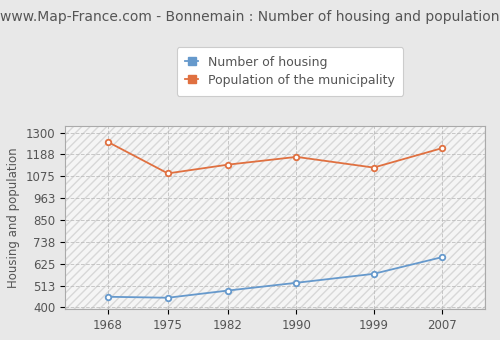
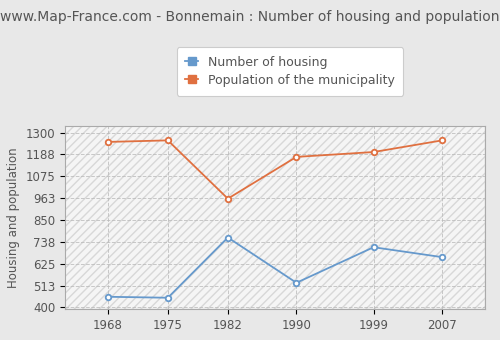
Population of the municipality/1975: 1090 -> 1260
Number of housing/1982: 490 -> 760
Population of the municipality/1982: 1140 -> 960
Number of housing/1999: 570 -> 710
Population of the municipality/1999: 1120 -> 1200
Population of the municipality/2007: 1220 -> 1260
